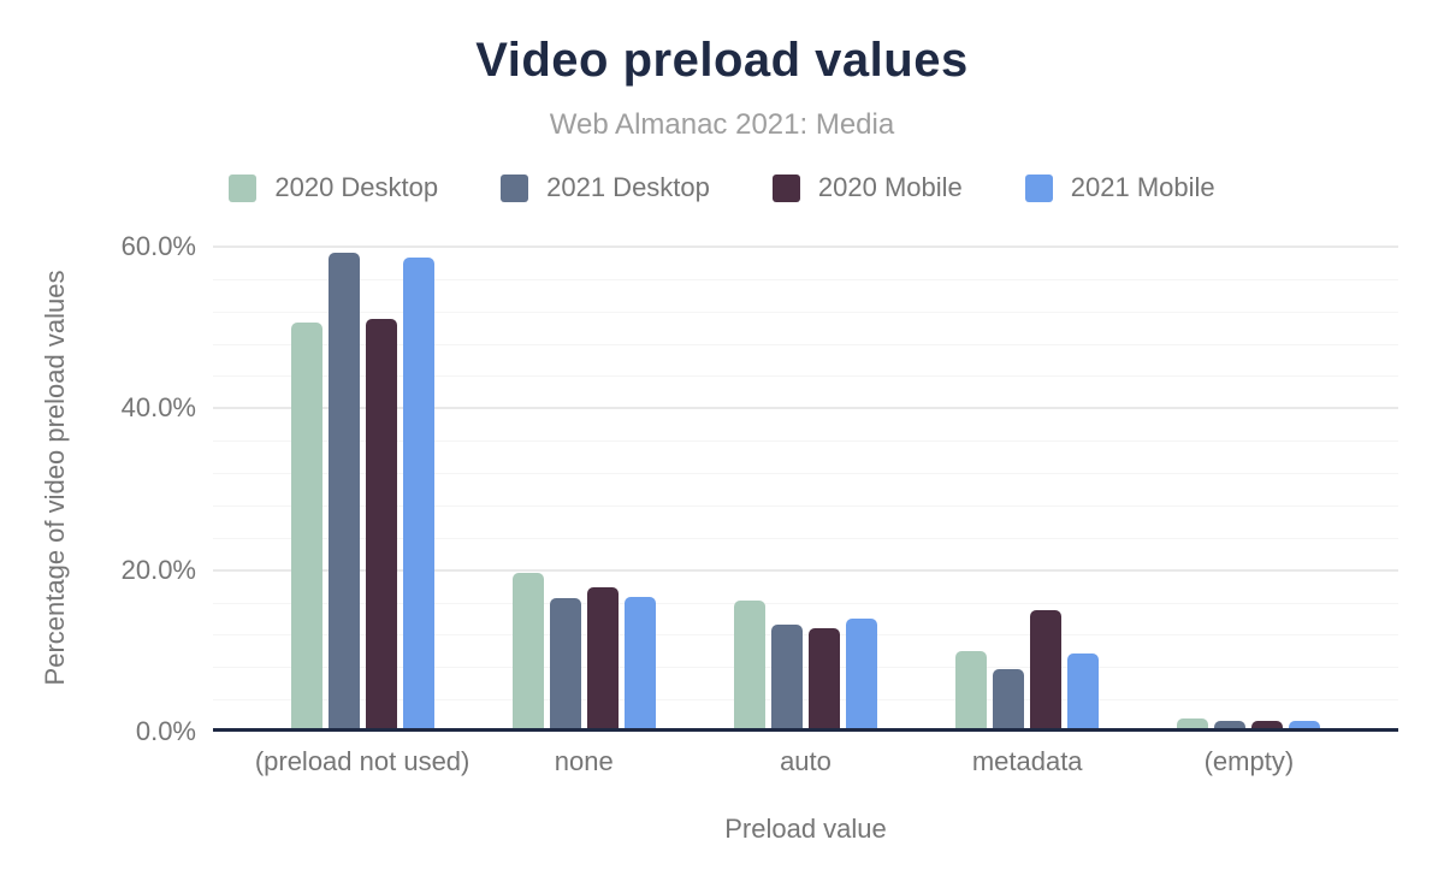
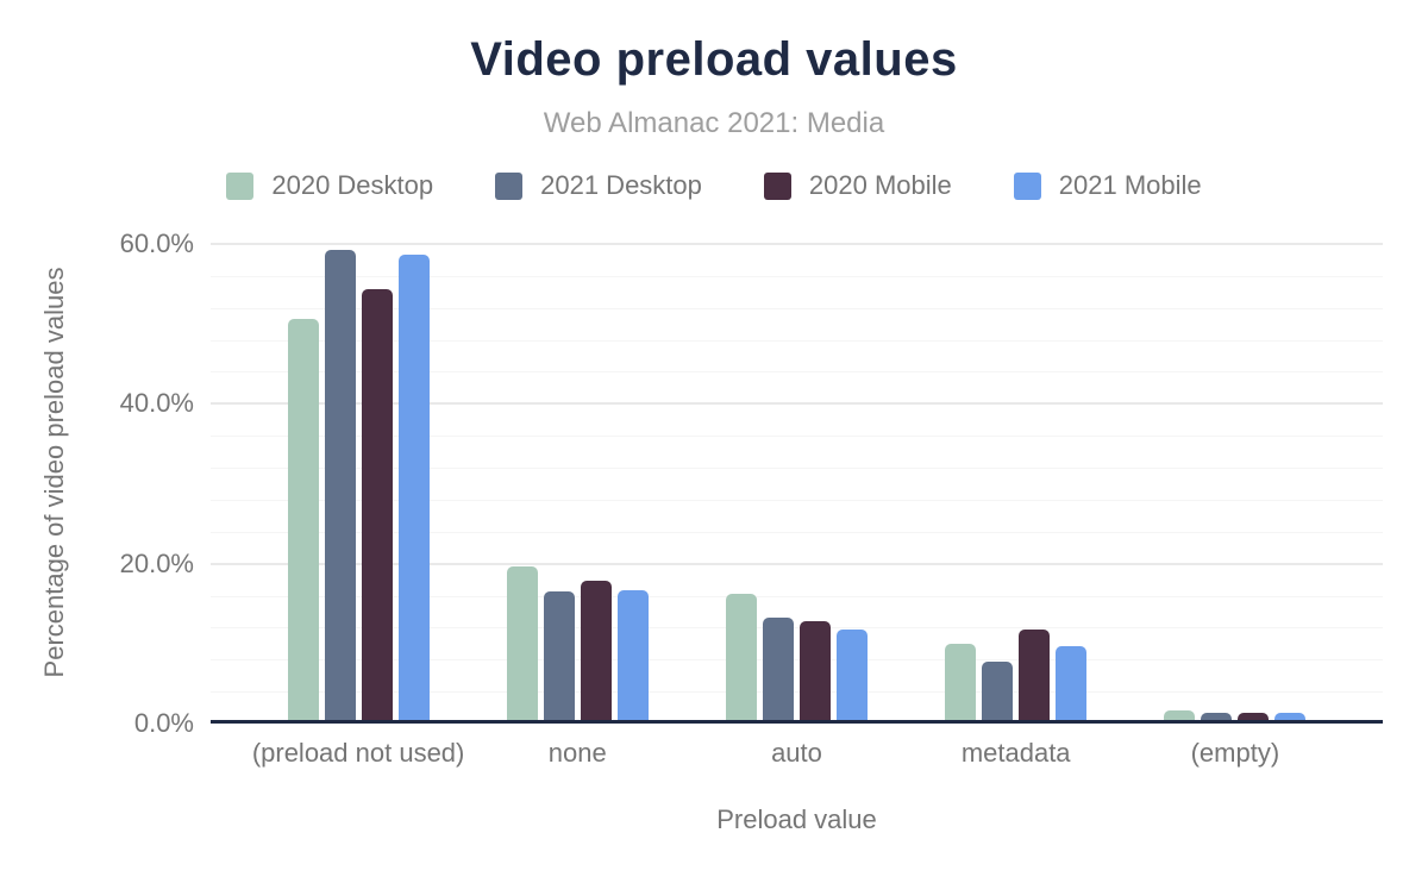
2020 Mobile/(preload not used): 51% -> 54%
2021 Mobile/auto: 14% -> 12%
2020 Mobile/metadata: 15% -> 12%
